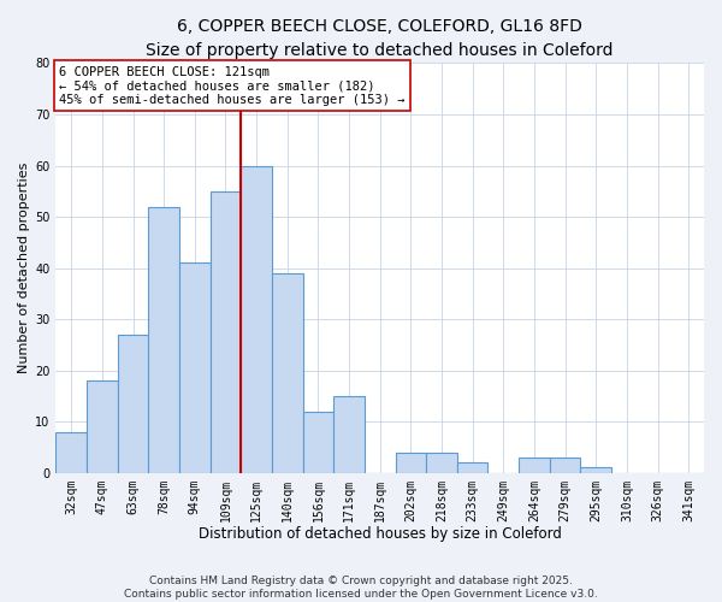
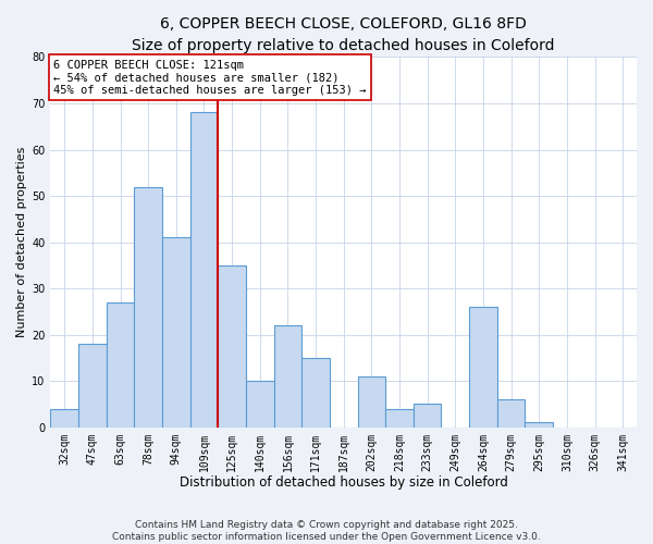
32sqm: 8 -> 4
109sqm: 55 -> 68
125sqm: 60 -> 35
140sqm: 39 -> 10
156sqm: 12 -> 22
202sqm: 4 -> 11
233sqm: 2 -> 5
264sqm: 3 -> 26
279sqm: 3 -> 6
